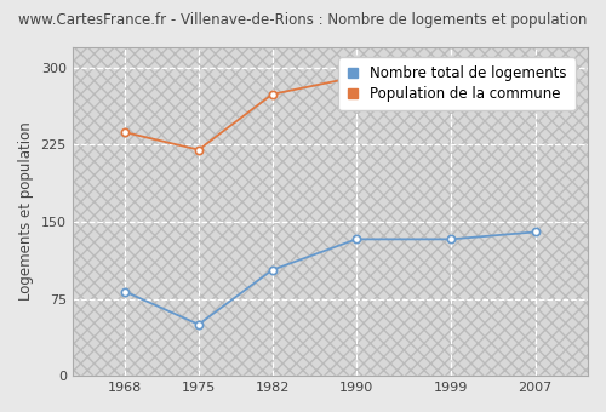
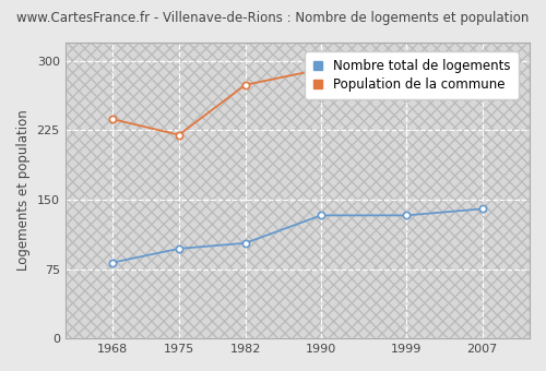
Nombre total de logements/1975: 50 -> 97
